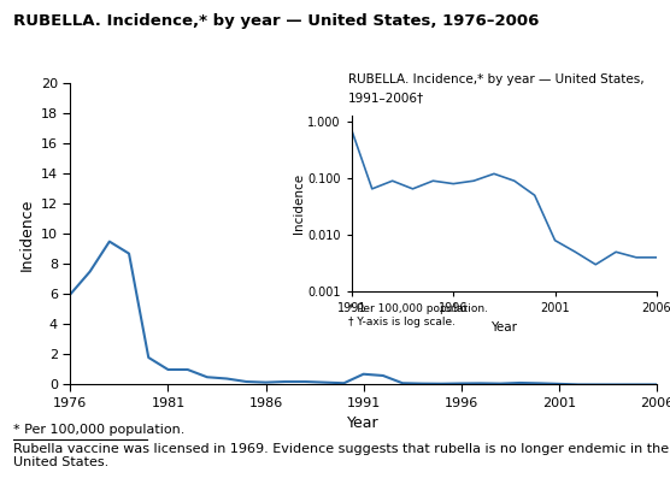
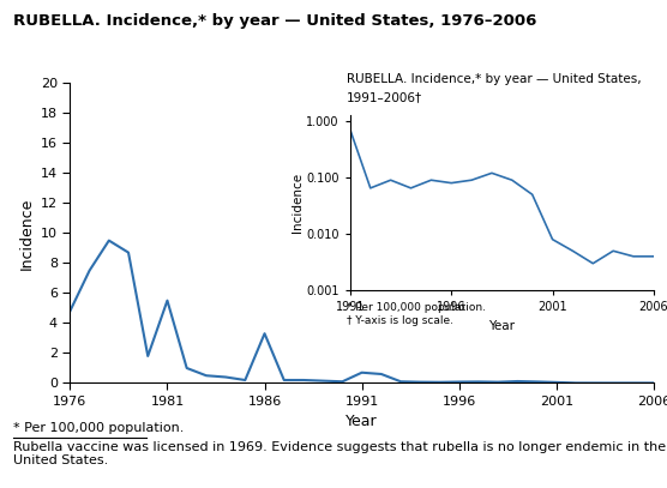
1976: 6.0 -> 4.8
1981: 1.0 -> 5.5
1986: 0.1 -> 3.3
